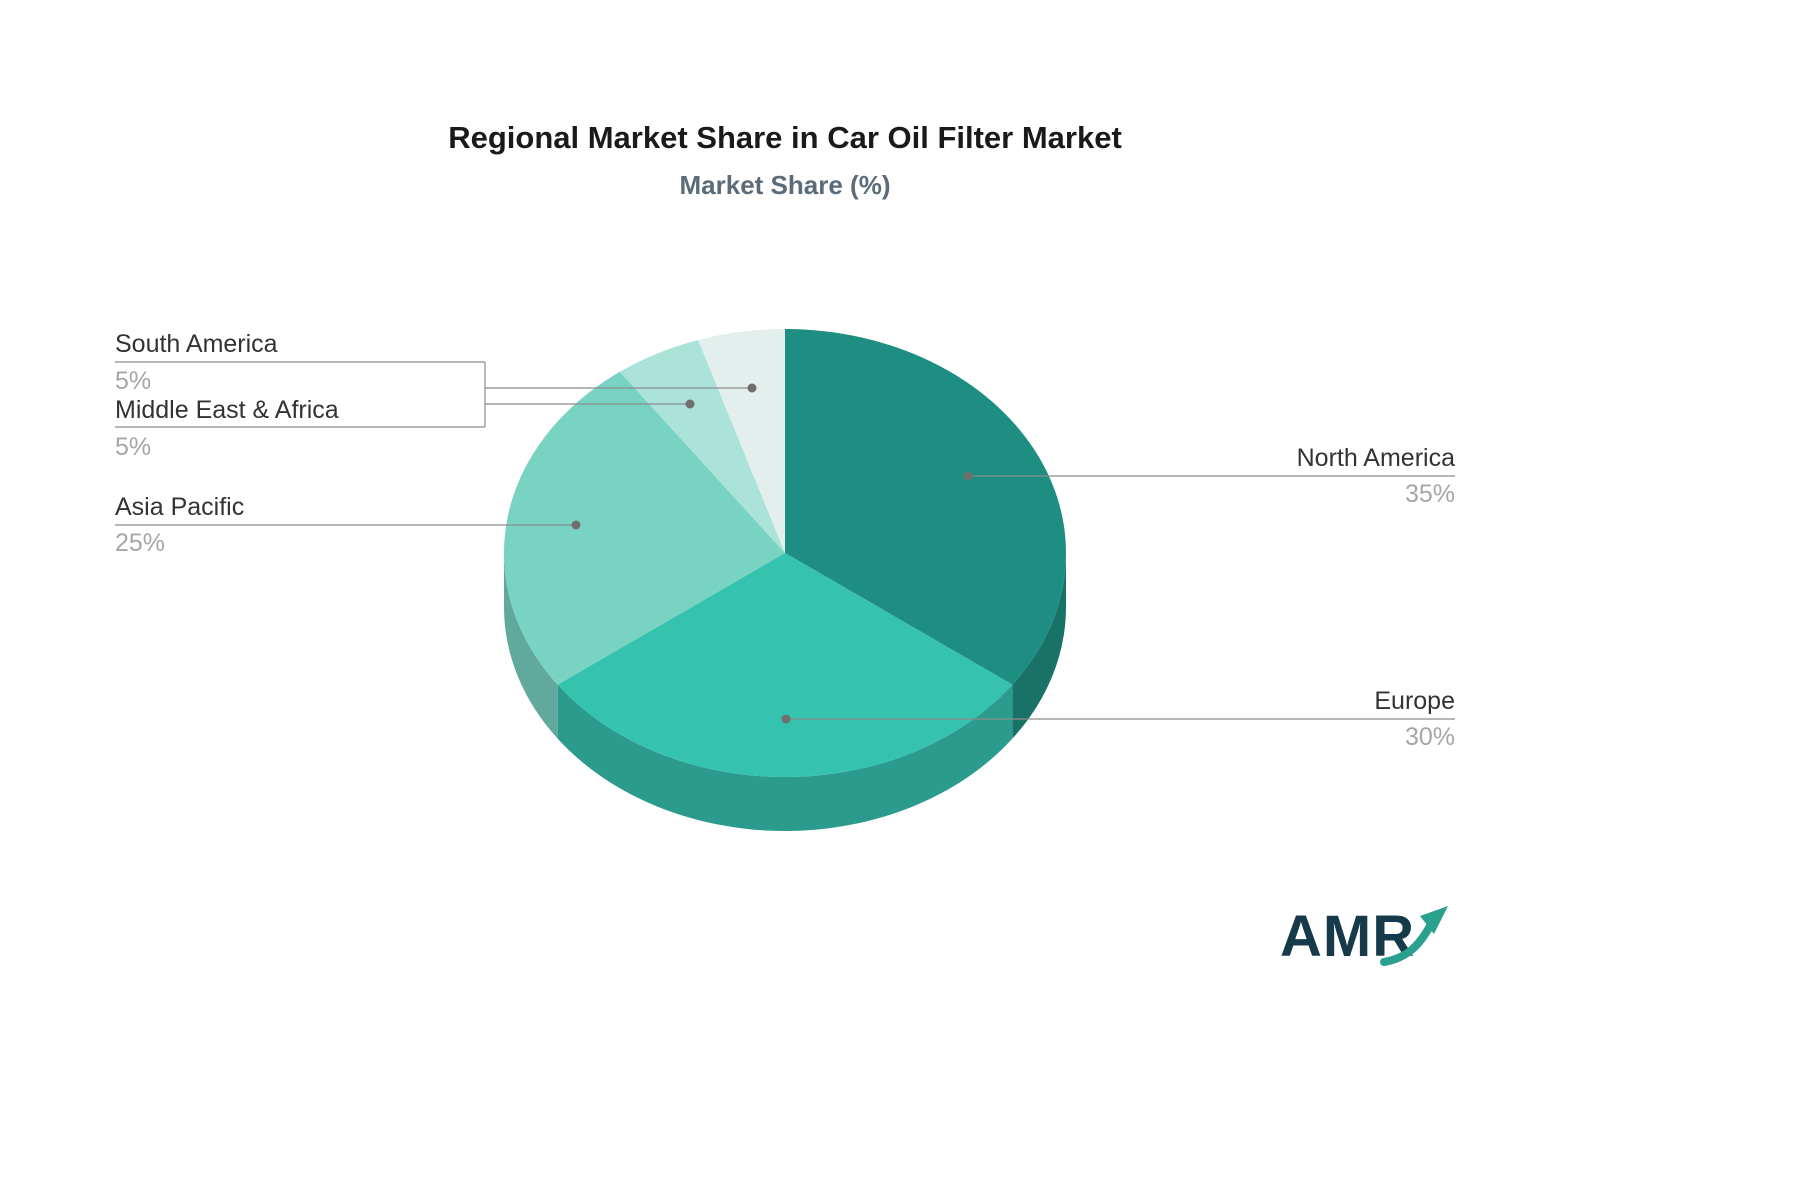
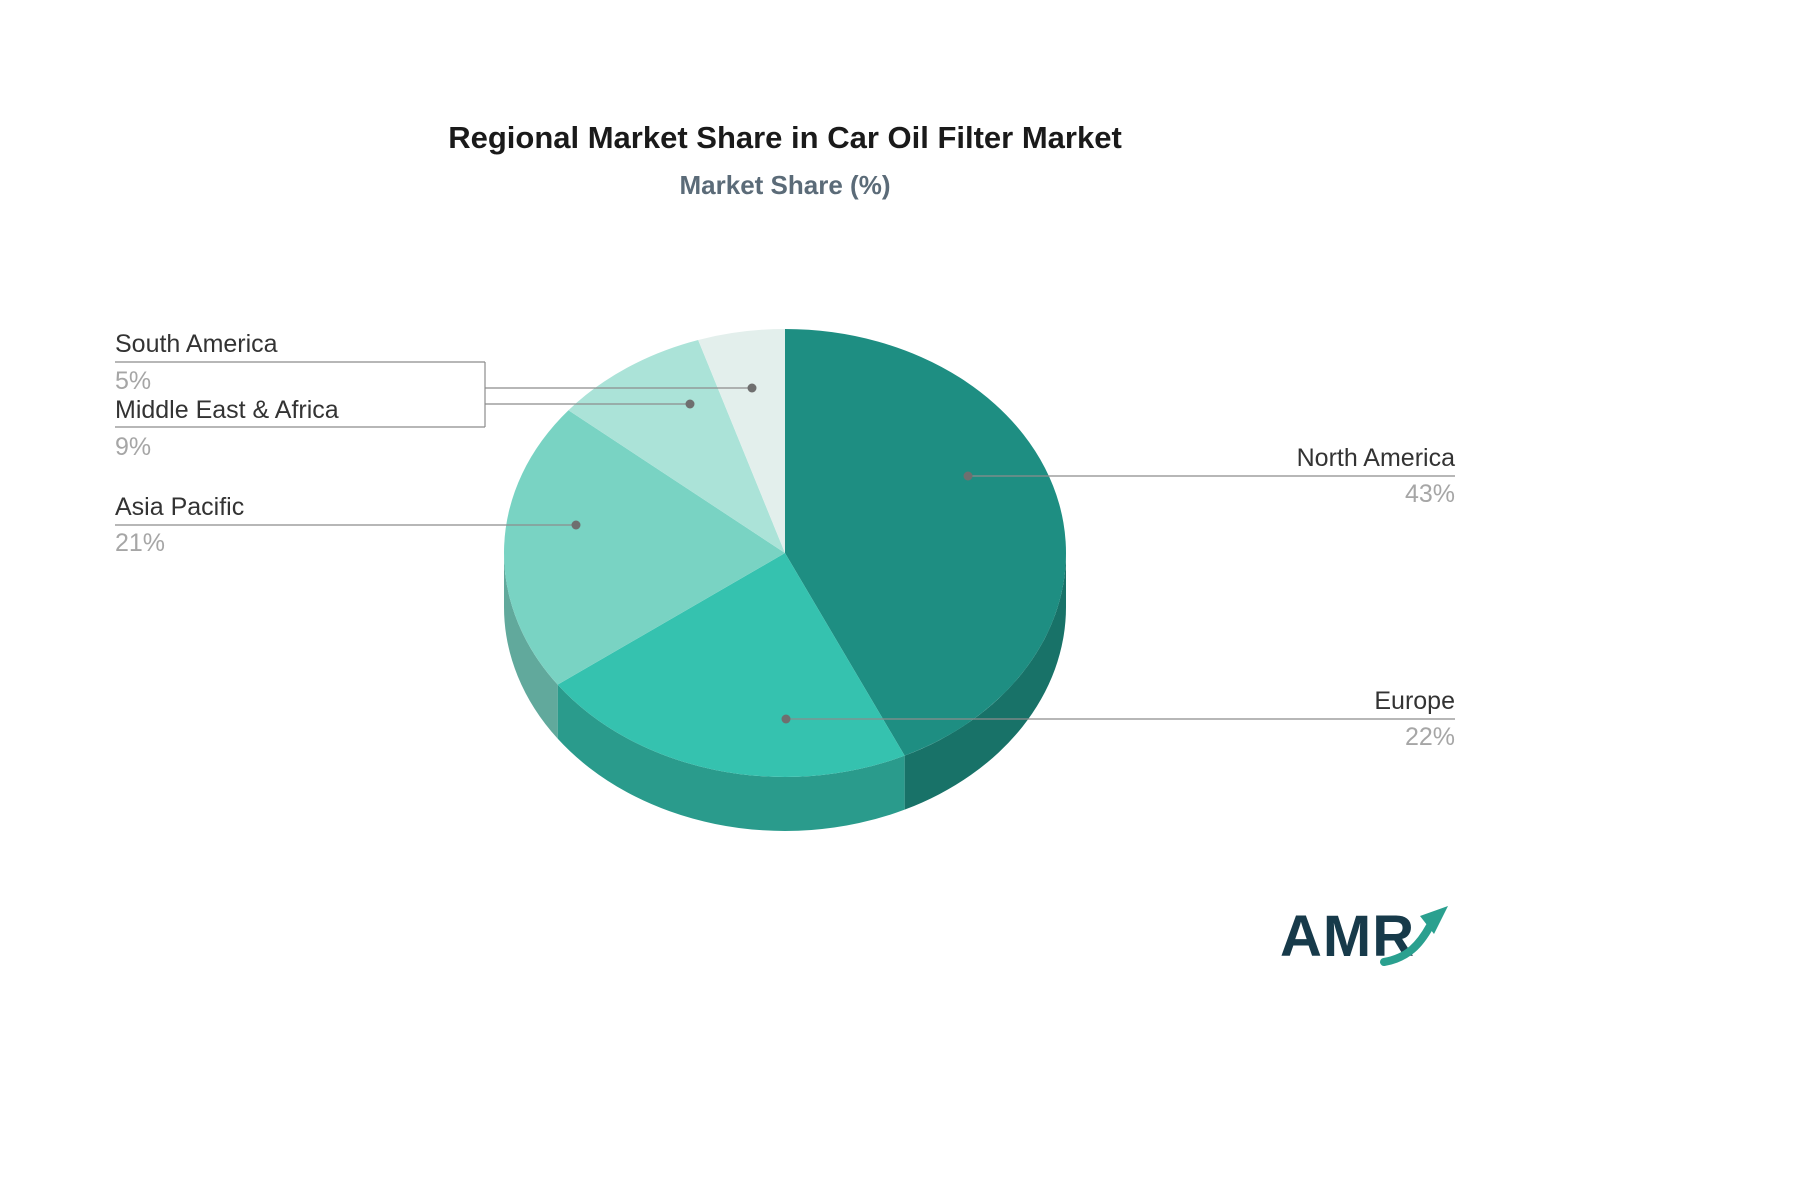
North America: 35% -> 43%
Europe: 30% -> 22%
Asia Pacific: 25% -> 21%
Middle East & Africa: 5% -> 9%
